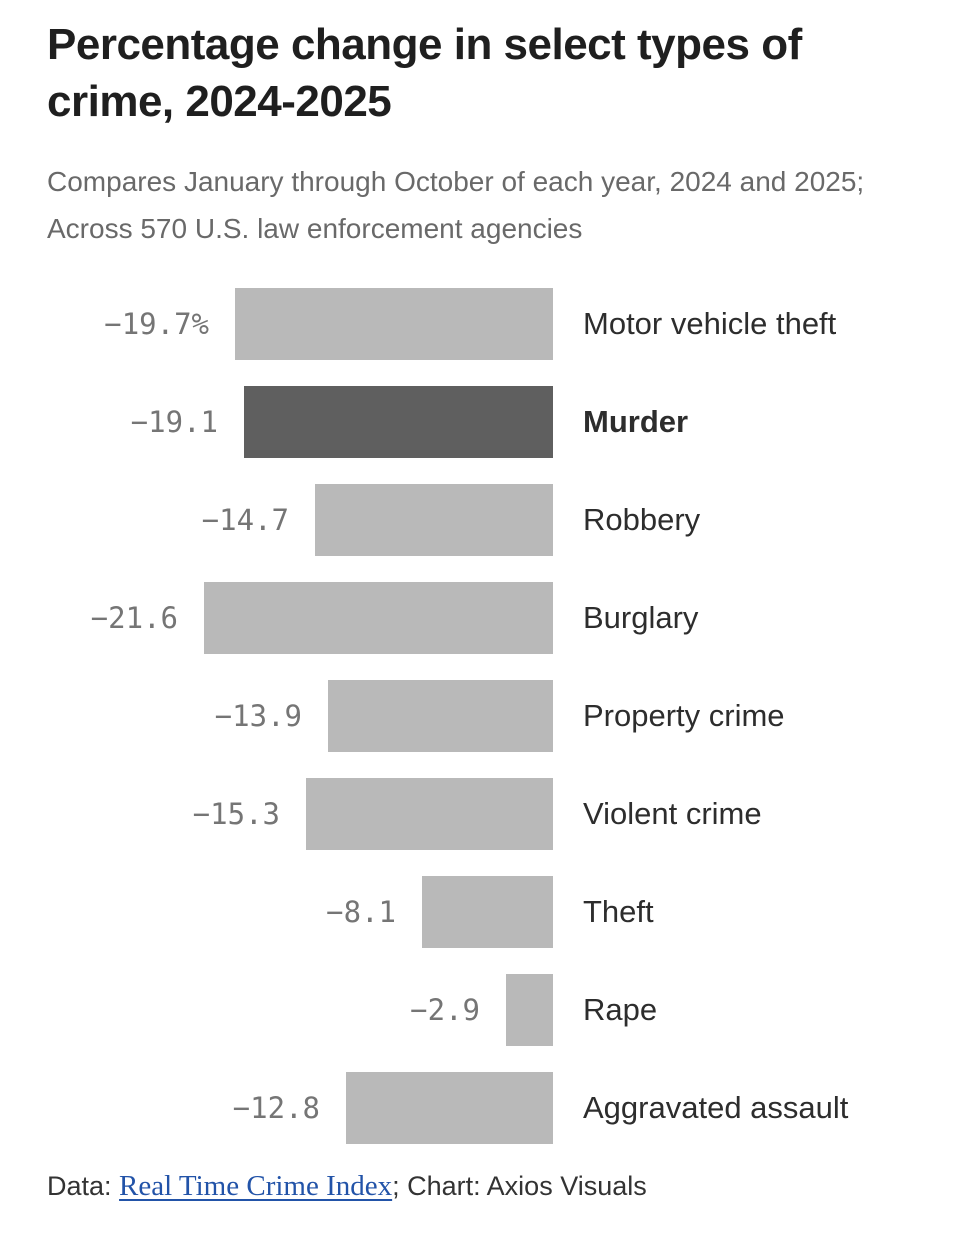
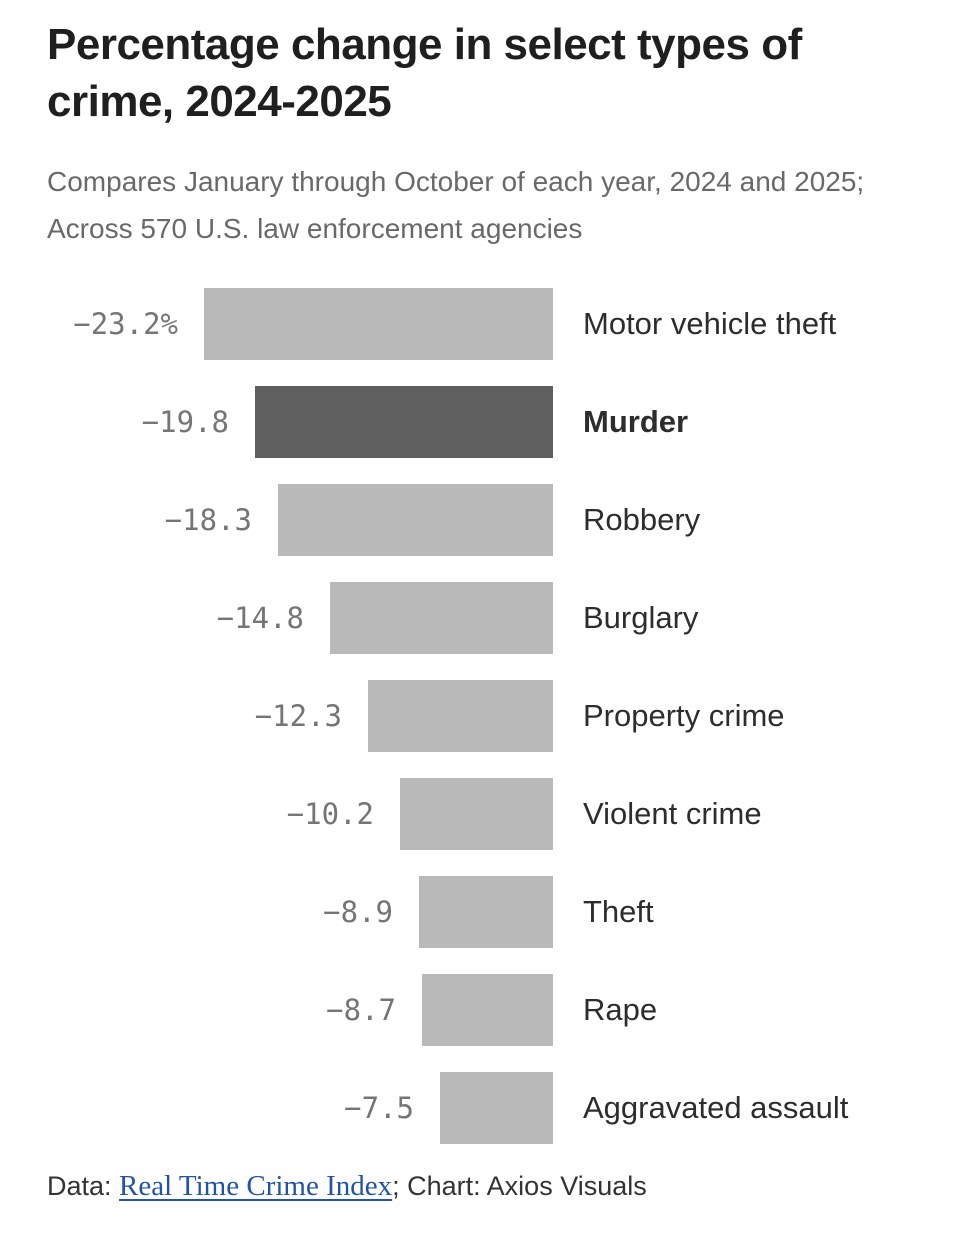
Motor vehicle theft: −19.7% -> −23.2%
Murder: −19.1 -> −19.8
Robbery: −14.7 -> −18.3
Burglary: −21.6 -> −14.8
Property crime: −13.9 -> −12.3
Violent crime: −15.3 -> −10.2
Theft: −8.1 -> −8.9
Rape: −2.9 -> −8.7
Aggravated assault: −12.8 -> −7.5
